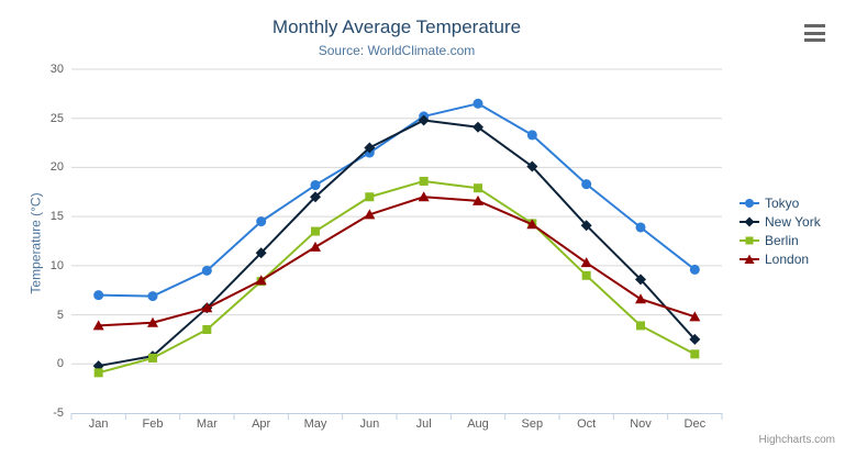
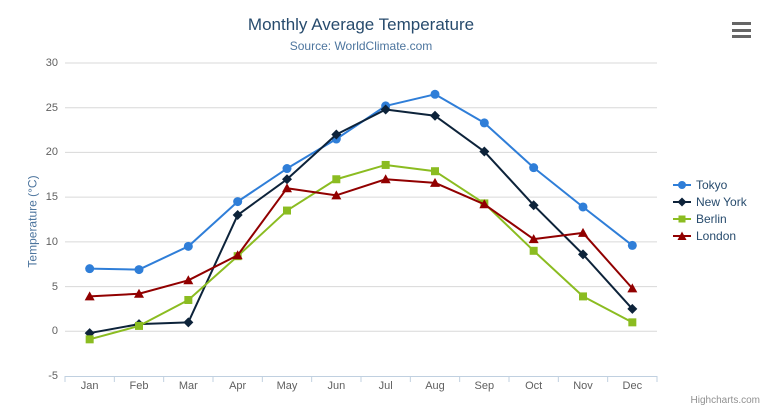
New York/Mar: 6 -> 1
New York/Apr: 11 -> 13
London/May: 12 -> 16
London/Nov: 7 -> 11
